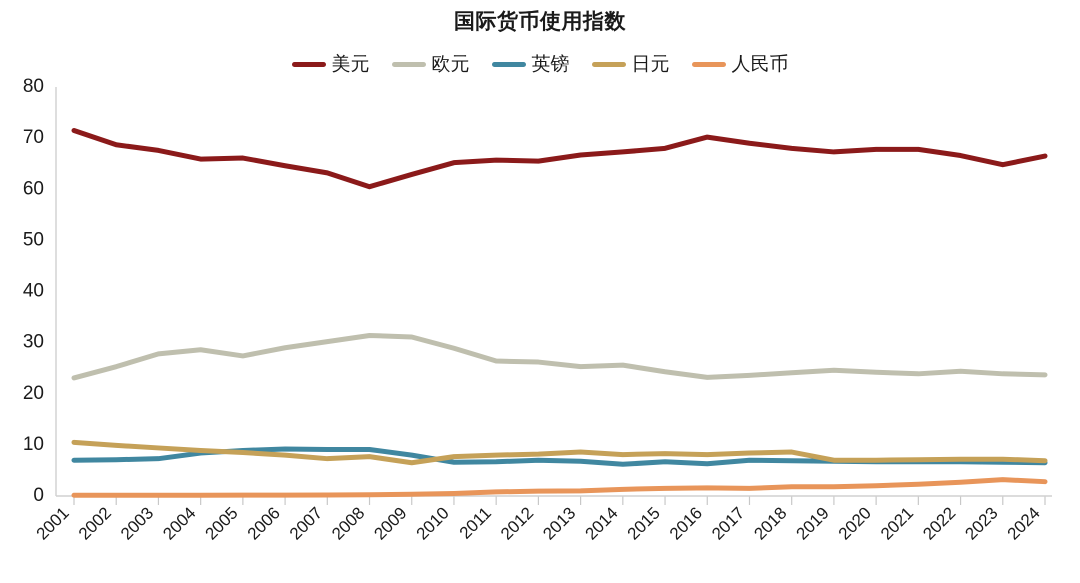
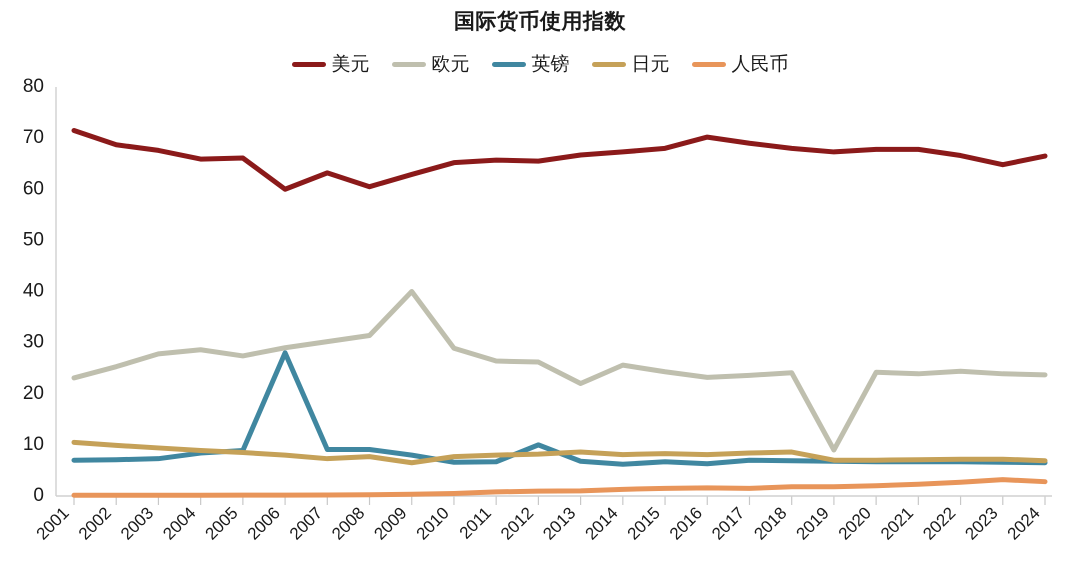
美元/2006: 65 -> 60
英镑/2006: 9 -> 28
欧元/2009: 31 -> 40
英镑/2012: 7 -> 10
欧元/2013: 25 -> 22
欧元/2019: 25 -> 9
